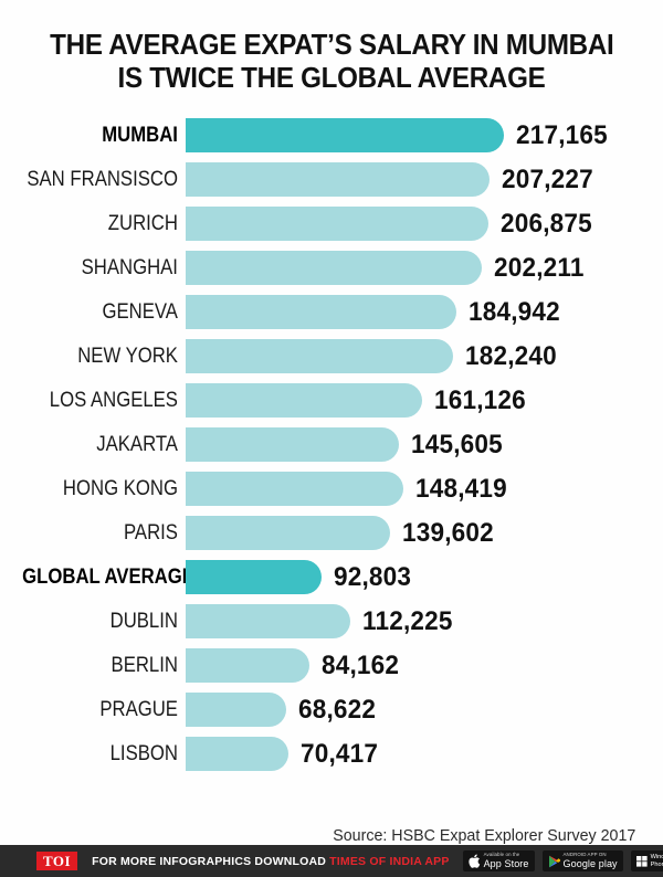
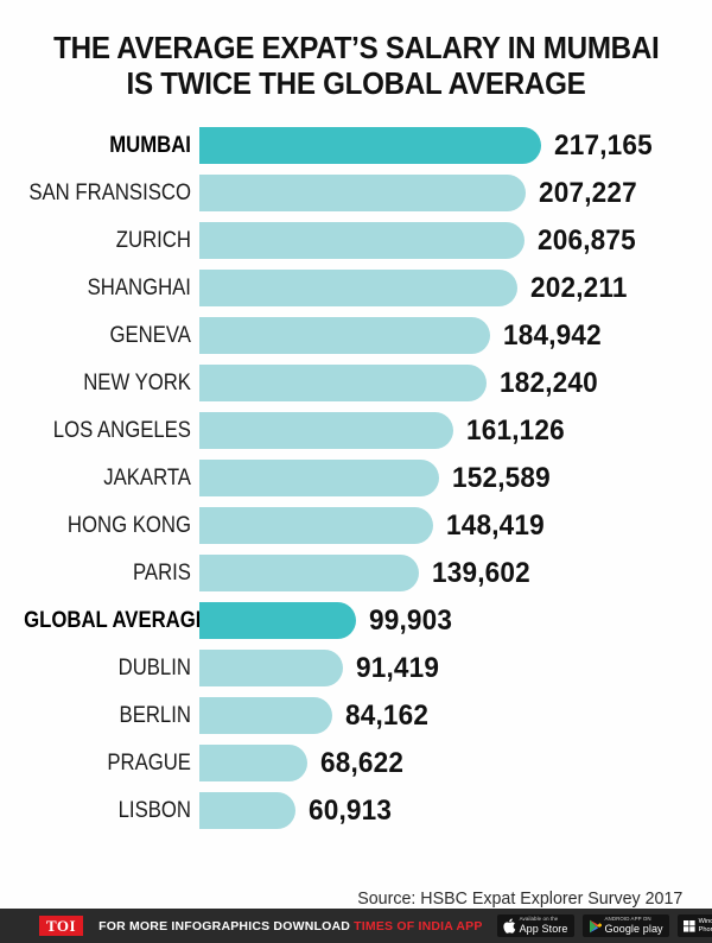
JAKARTA: 145,605 -> 152,589
GLOBAL AVERAGE: 92,803 -> 99,903
DUBLIN: 112,225 -> 91,419
LISBON: 70,417 -> 60,913
